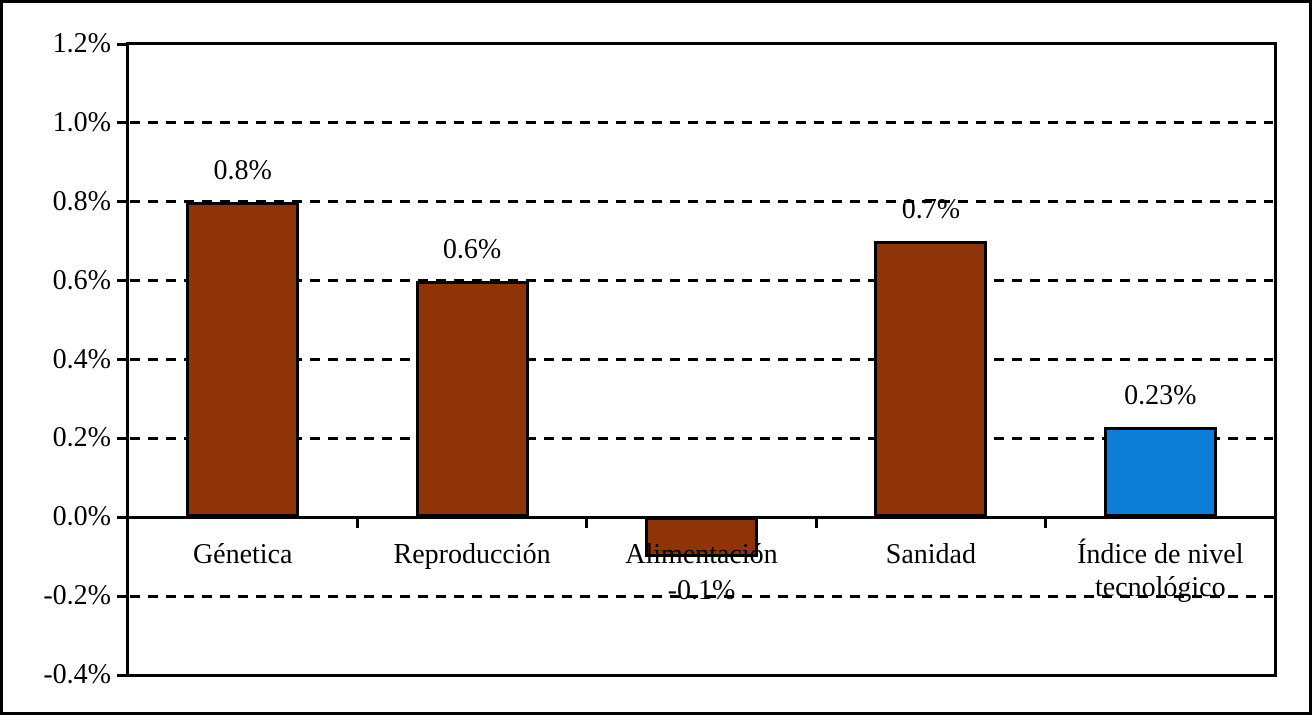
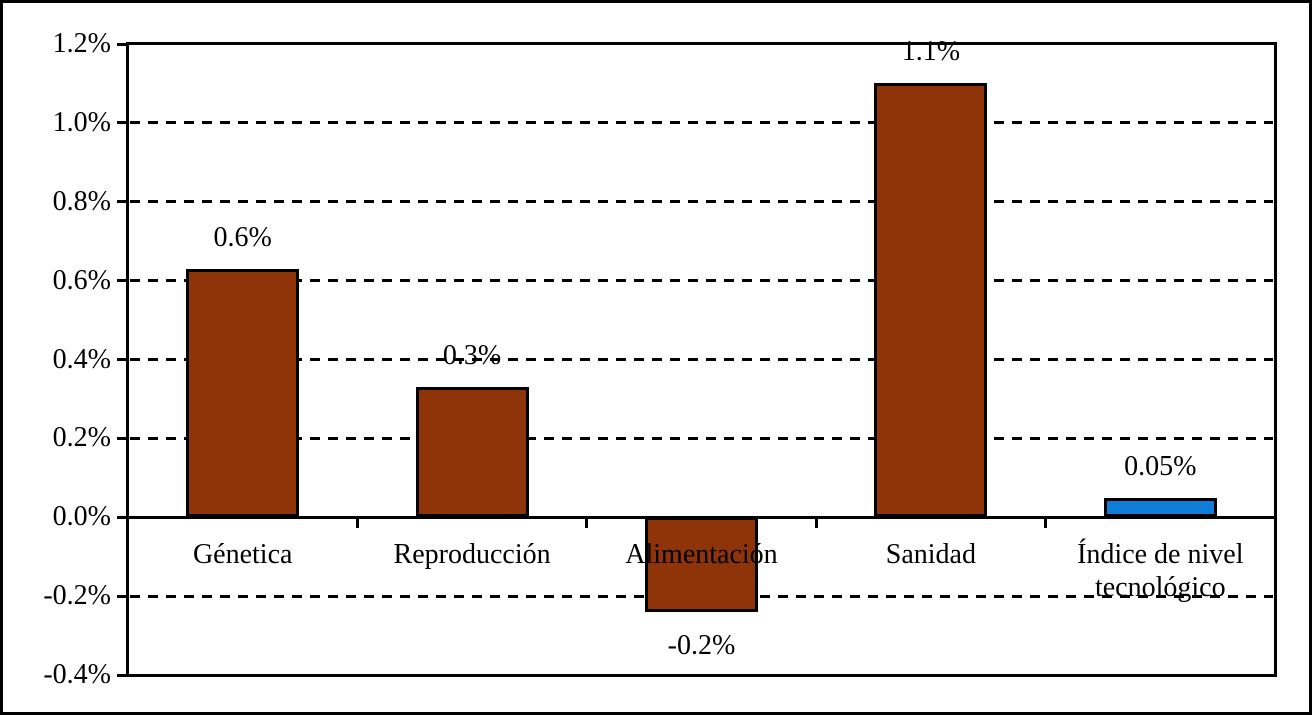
Génetica: 0.8% -> 0.6%
Reproducción: 0.6% -> 0.3%
Alimentación: -0.1% -> -0.2%
Sanidad: 0.7% -> 1.1%
Índice de nivel tecnológico: 0.23% -> 0.05%
